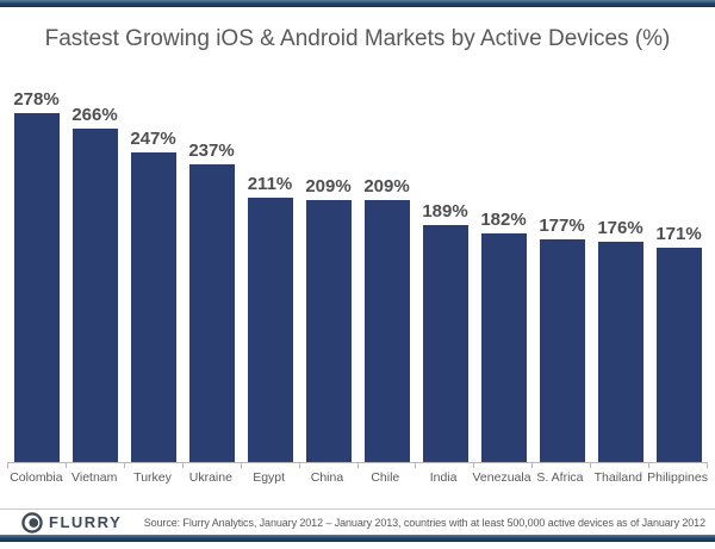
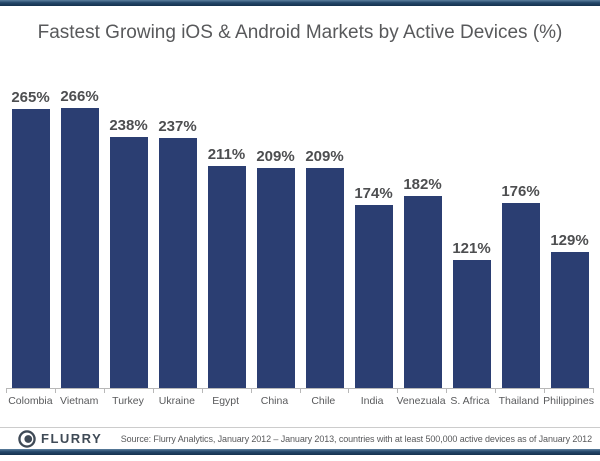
Colombia: 278% -> 265%
Turkey: 247% -> 238%
India: 189% -> 174%
S. Africa: 177% -> 121%
Philippines: 171% -> 129%
